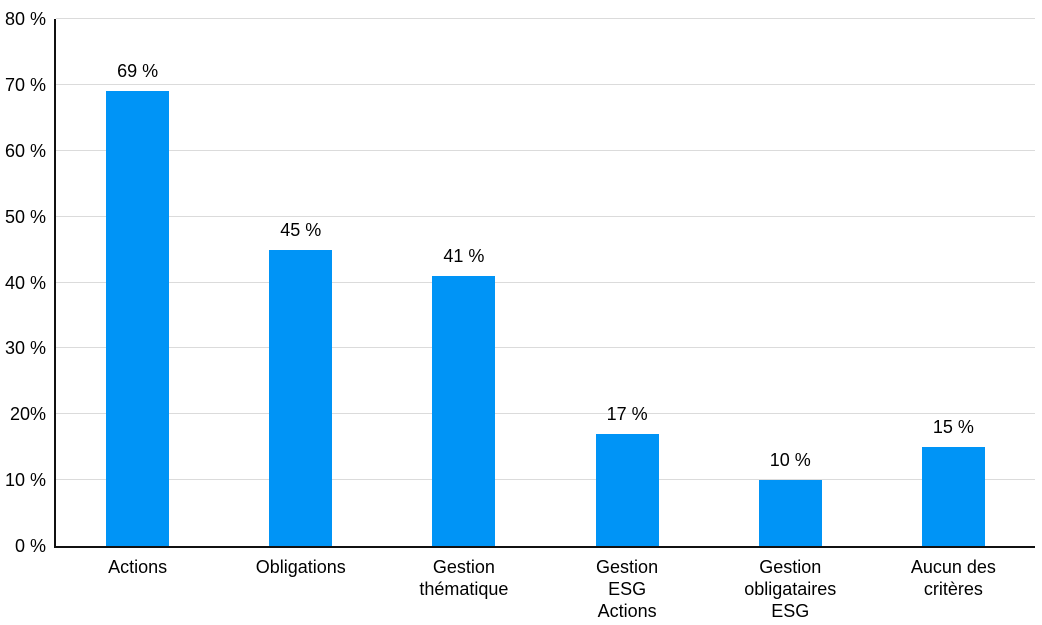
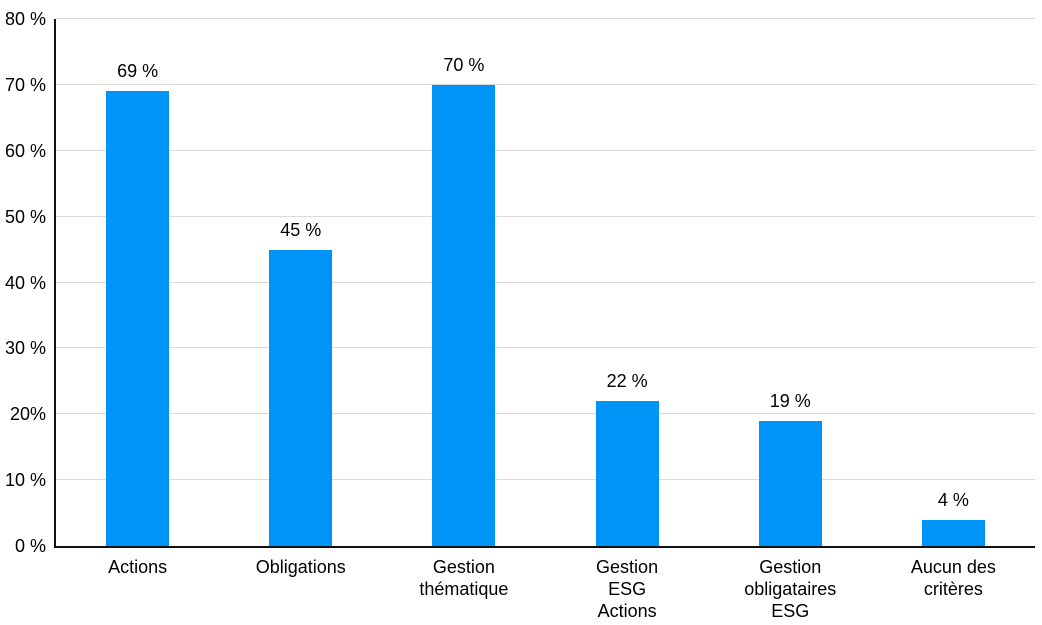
Gestion thématique: 41 -> 70
Gestion ESG Actions: 17 -> 22
Gestion obligataires ESG: 10 -> 19
Aucun des critères: 15 -> 4
